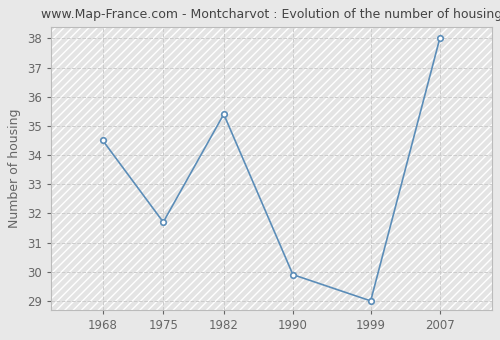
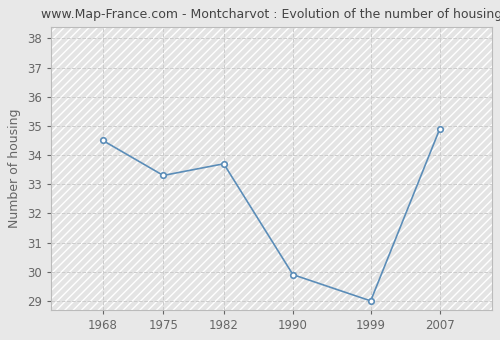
1975: 31.7 -> 33.3
1982: 35.4 -> 33.7
2007: 38.0 -> 34.9
